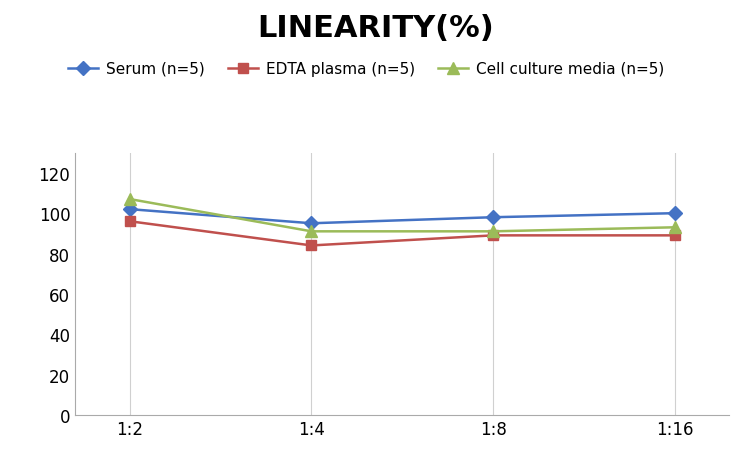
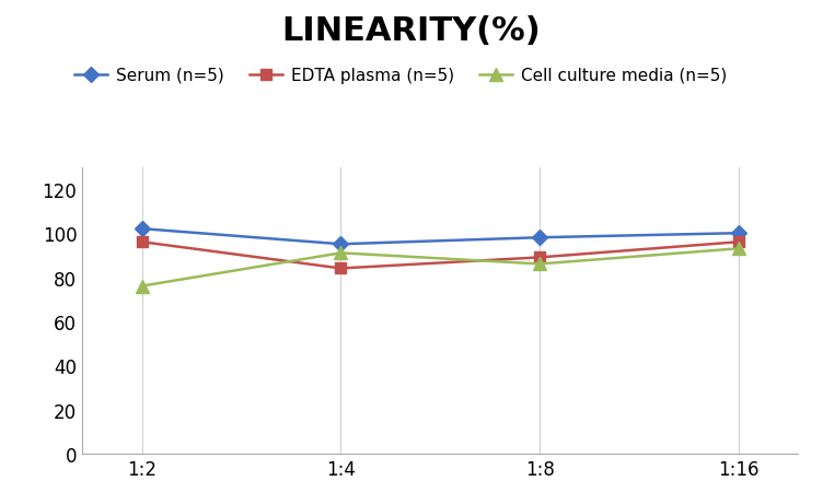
Cell culture media (n=5)/1:2: 107 -> 76
Cell culture media (n=5)/1:8: 91 -> 86
EDTA plasma (n=5)/1:16: 89 -> 96
